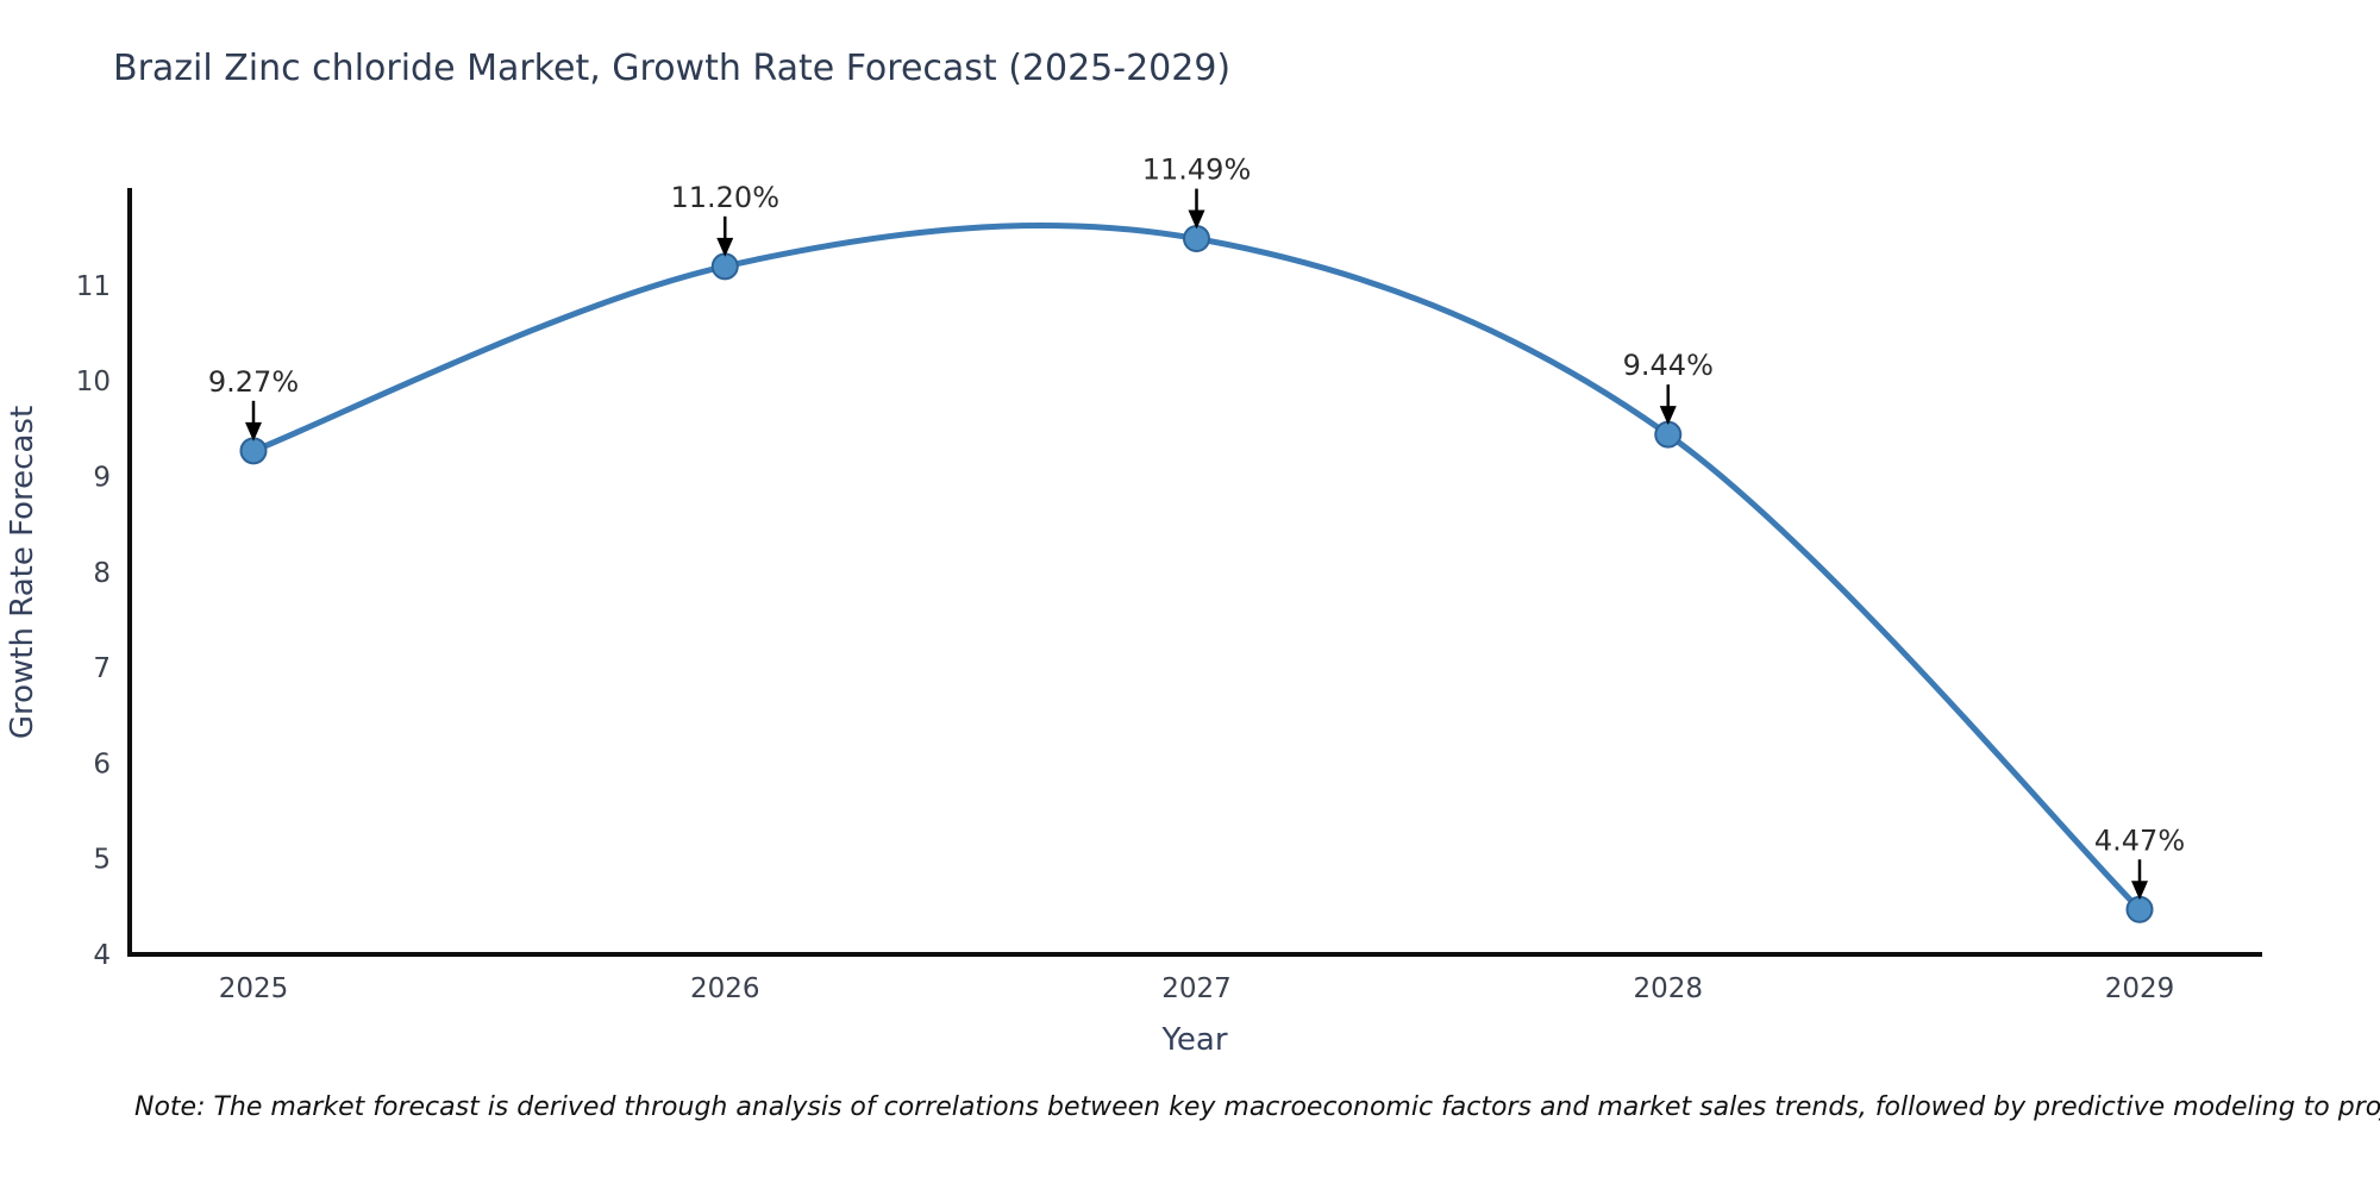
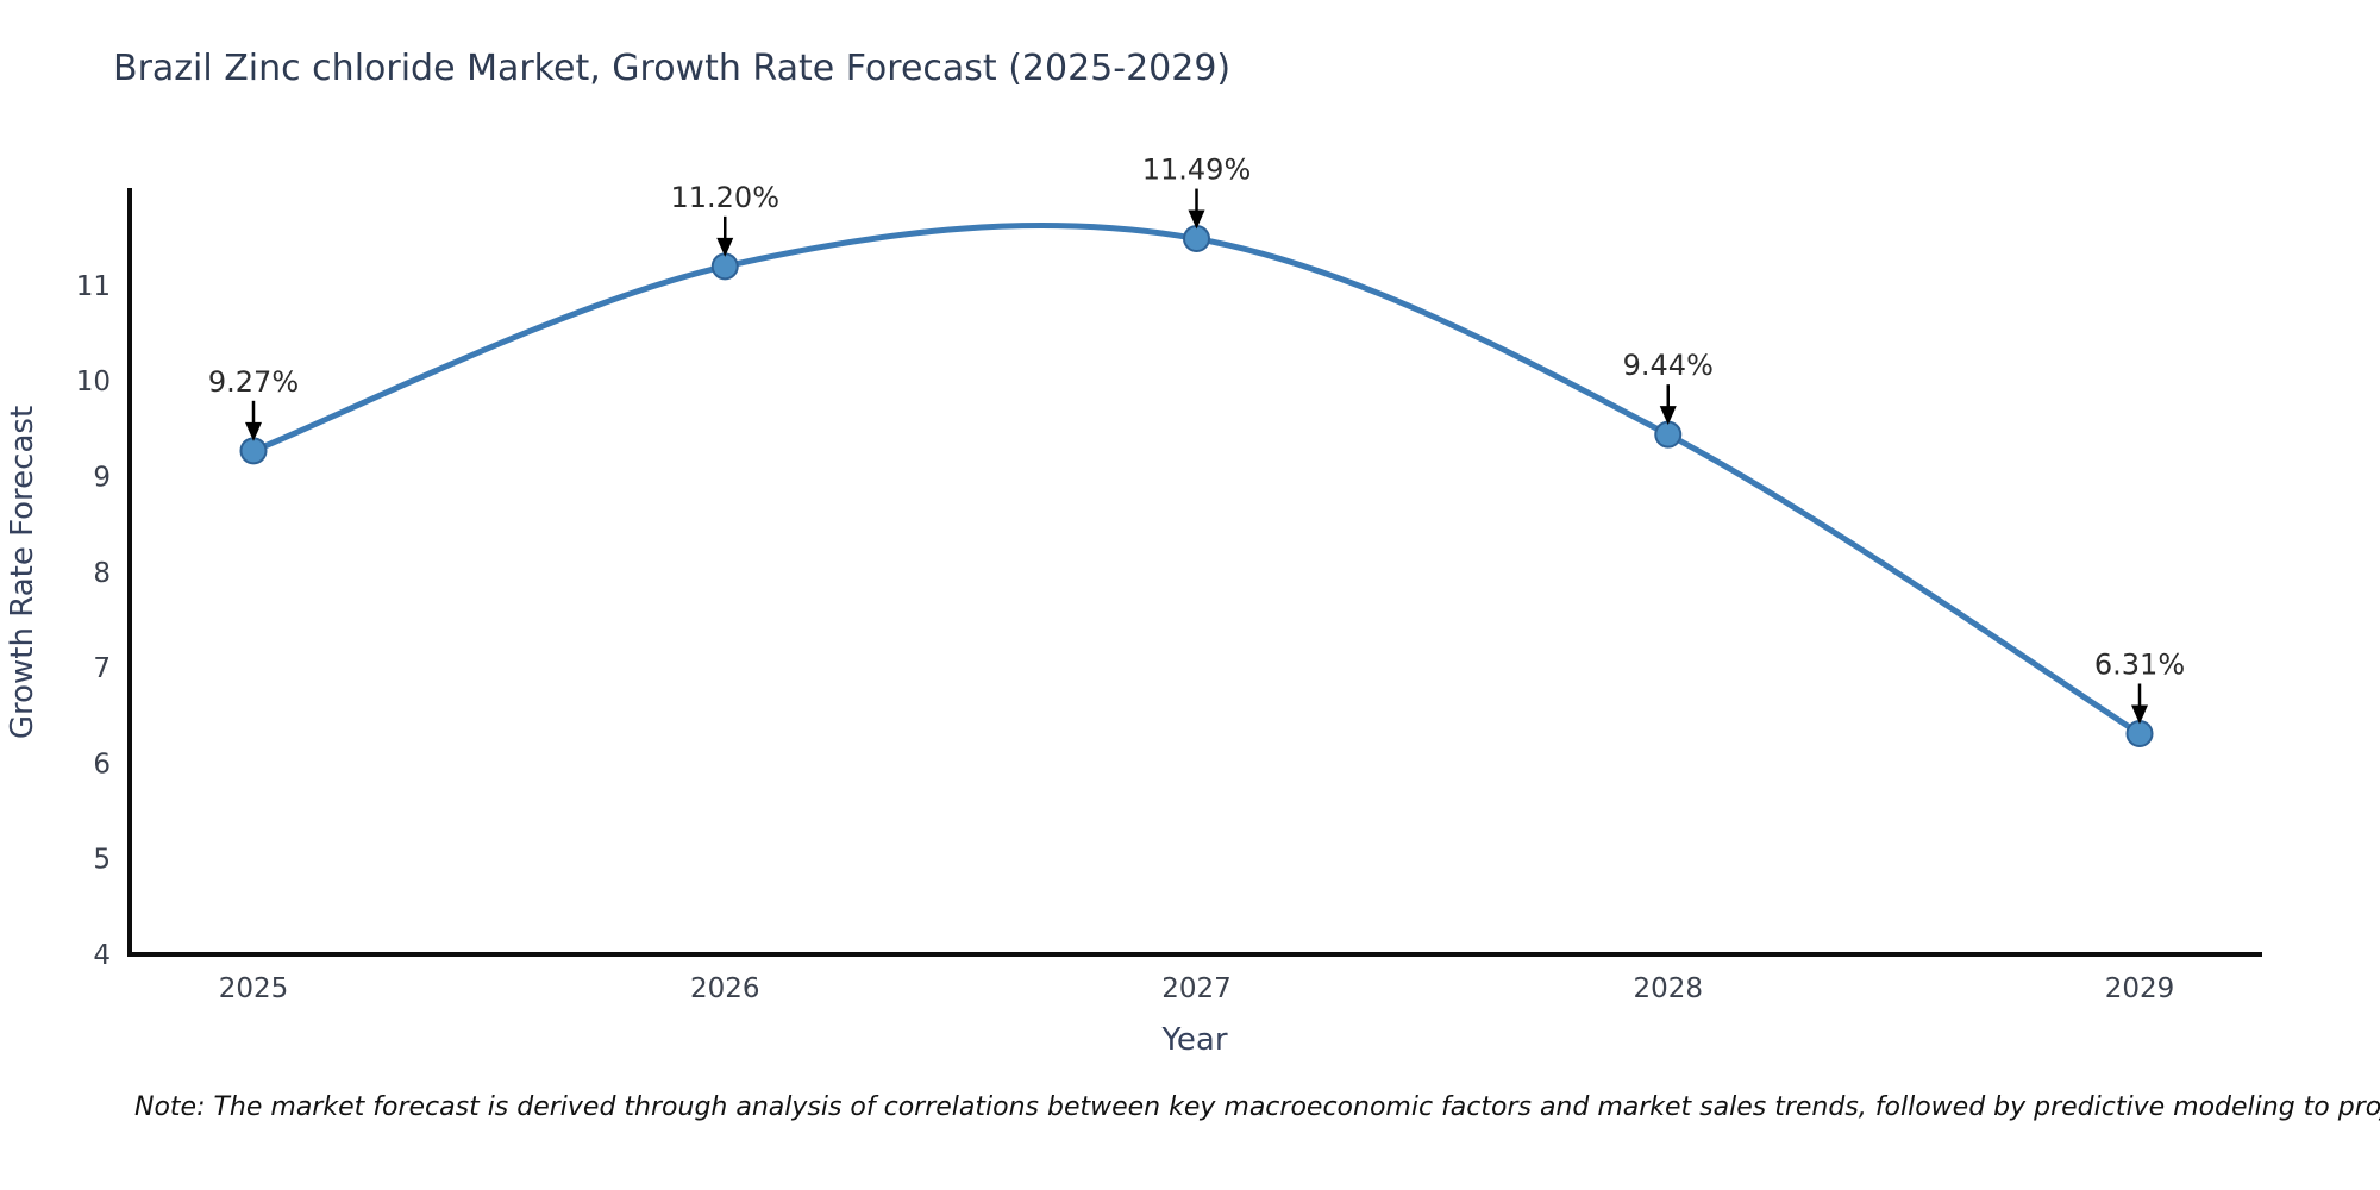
2029: 4.47% -> 6.31%
